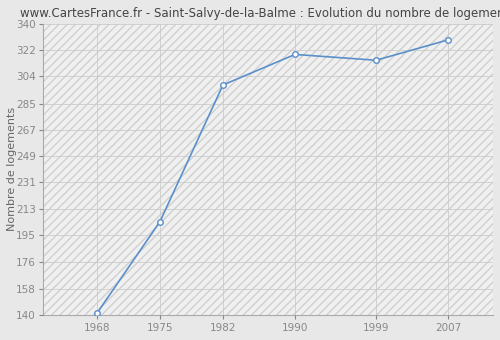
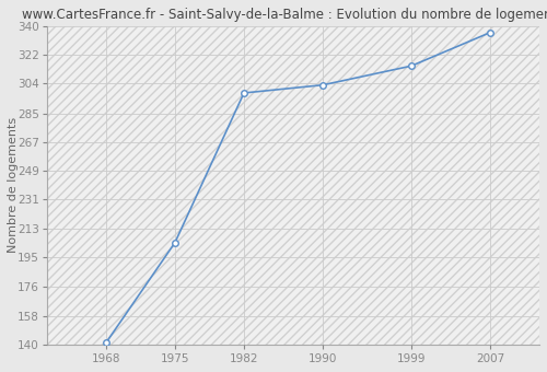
1990: 319 -> 303
2007: 329 -> 336
